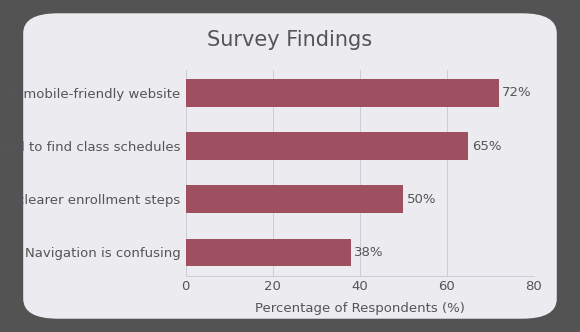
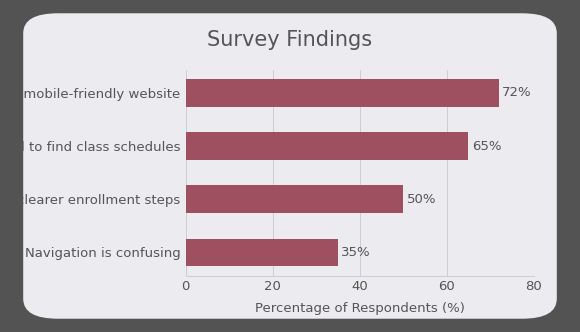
Navigation is confusing: 38% -> 35%
